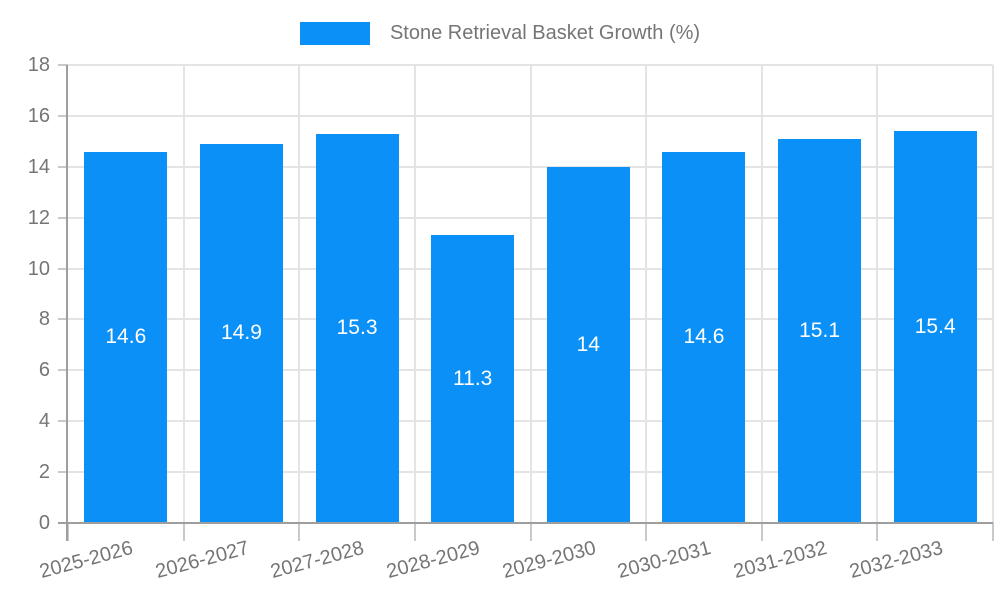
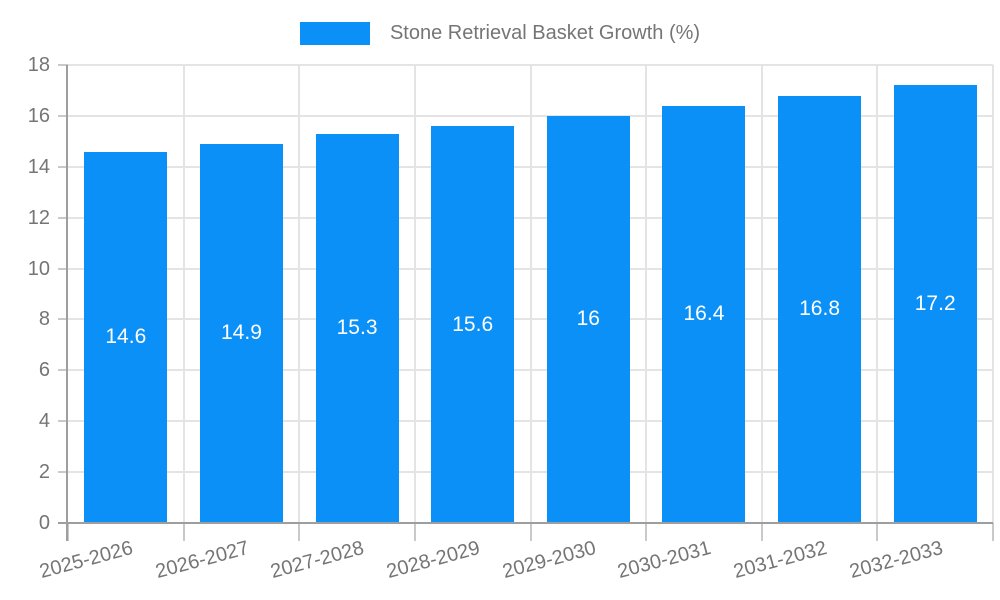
2028-2029: 11.3 -> 15.6
2029-2030: 14 -> 16
2030-2031: 14.6 -> 16.4
2031-2032: 15.1 -> 16.8
2032-2033: 15.4 -> 17.2
